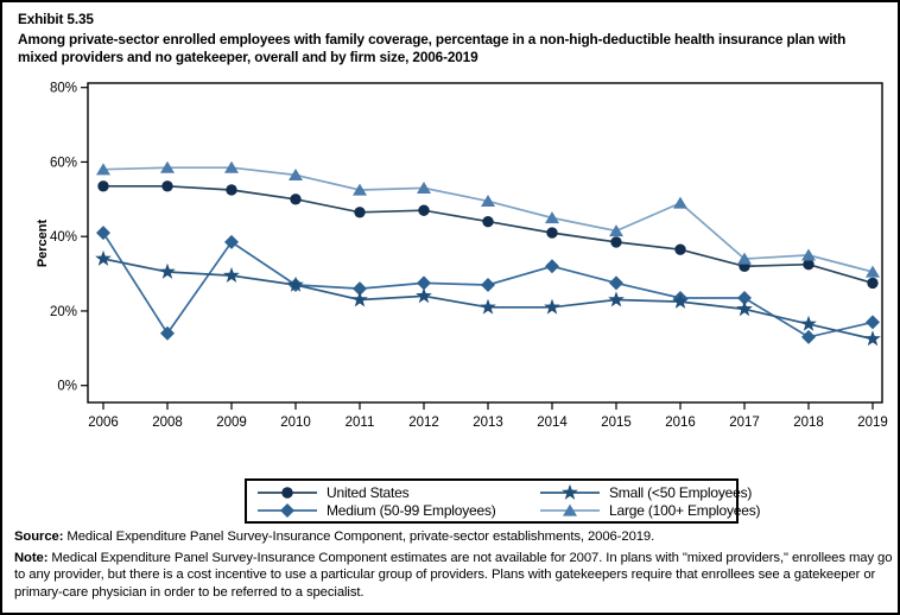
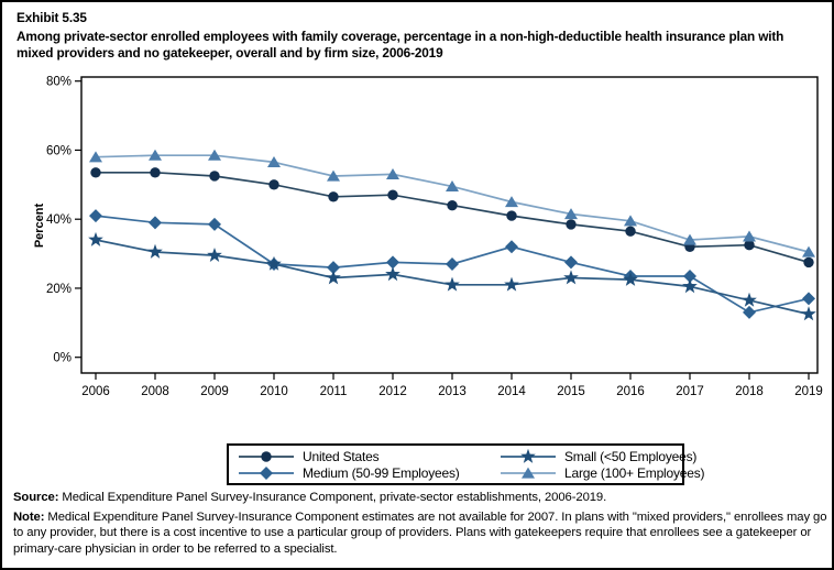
Medium (50-99 Employees)/2008: 14% -> 39%
Large (100+ Employees)/2016: 49% -> 40%
